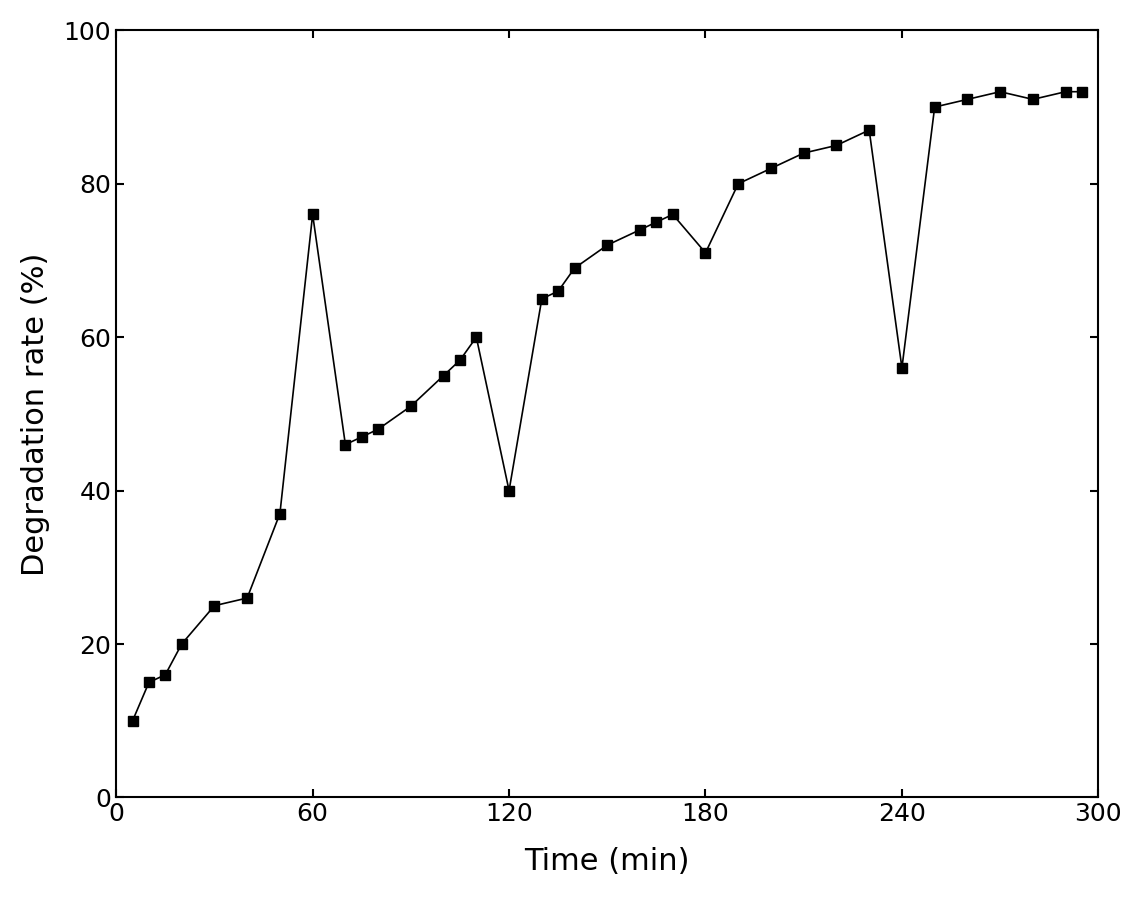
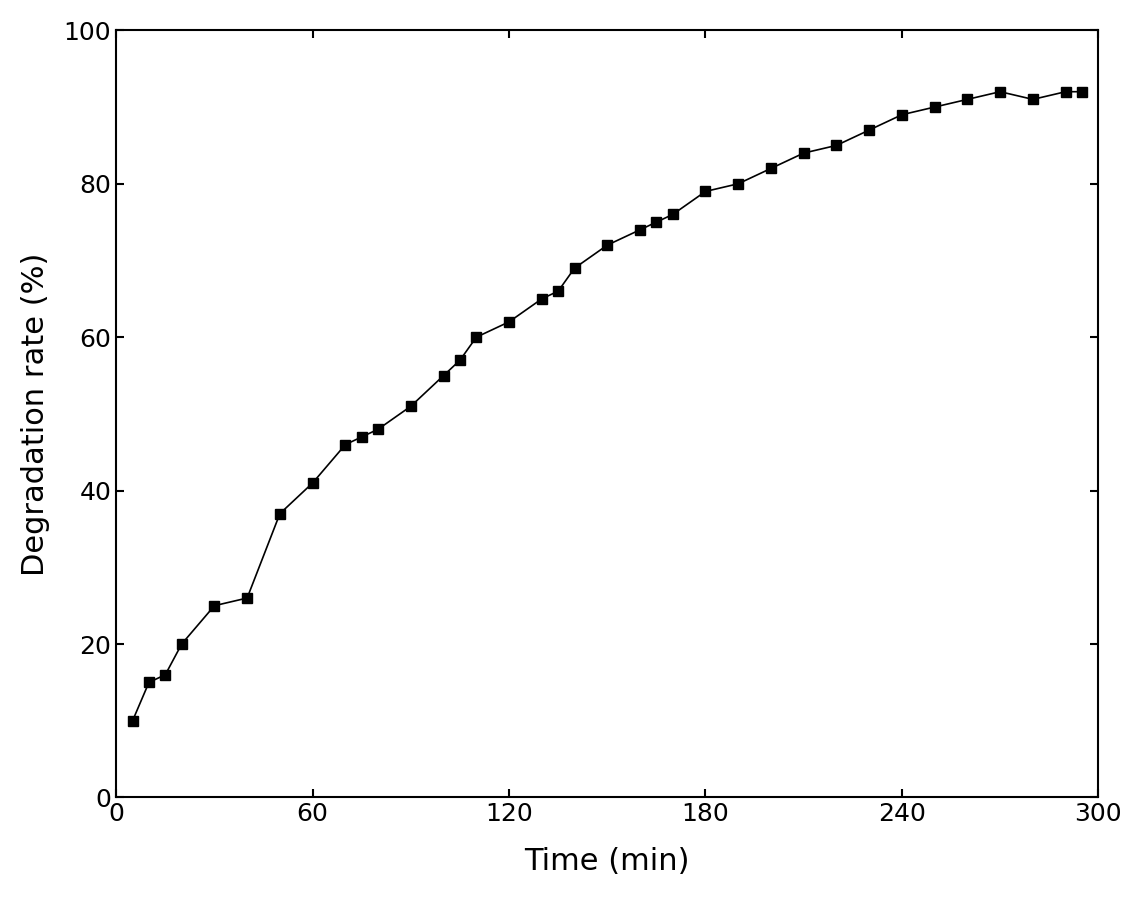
60: 76 -> 41
120: 40 -> 62
180: 71 -> 79
240: 56 -> 89
